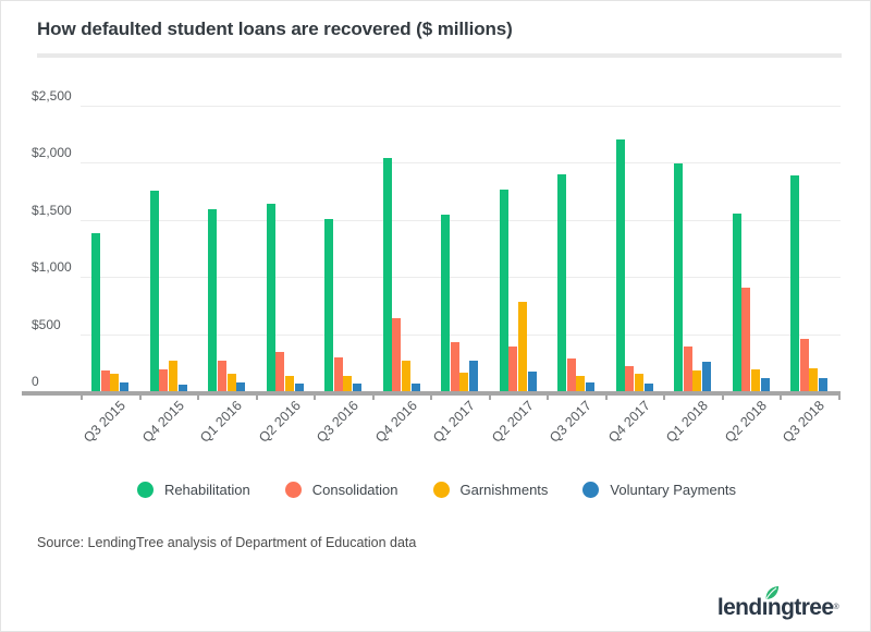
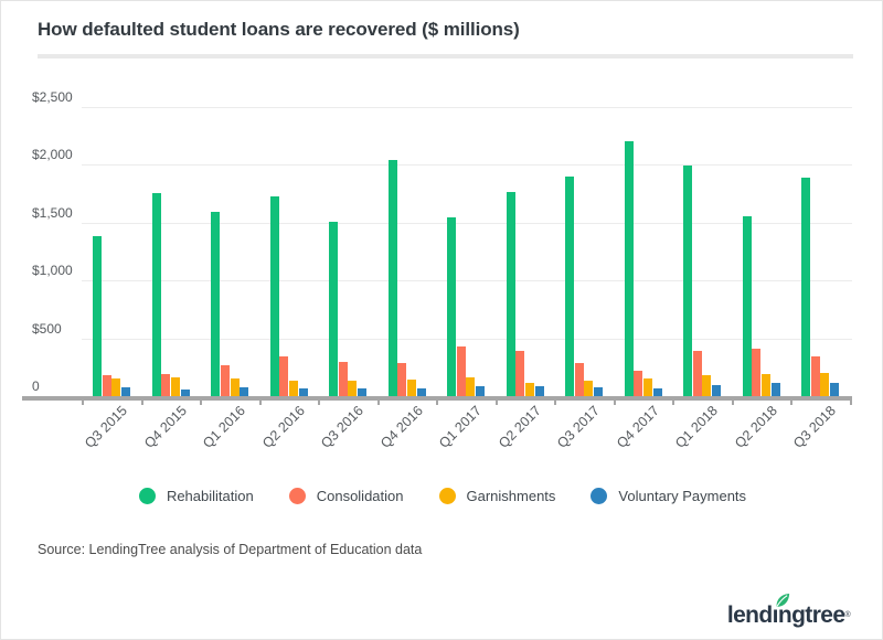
Garnishments/Q4 2015: $270 -> $160
Rehabilitation/Q2 2016: $1640 -> $1720
Consolidation/Q4 2016: $640 -> $290
Garnishments/Q4 2016: $270 -> $140
Voluntary Payments/Q1 2017: $270 -> $90
Garnishments/Q2 2017: $780 -> $120
Voluntary Payments/Q2 2017: $170 -> $90
Voluntary Payments/Q1 2018: $260 -> $100
Consolidation/Q2 2018: $910 -> $410
Consolidation/Q3 2018: $460 -> $340
